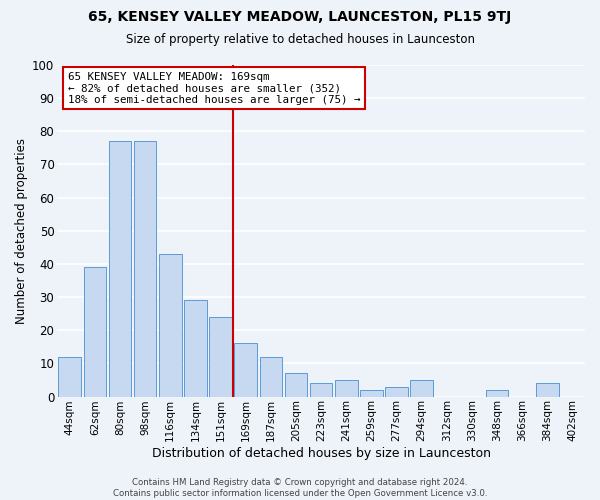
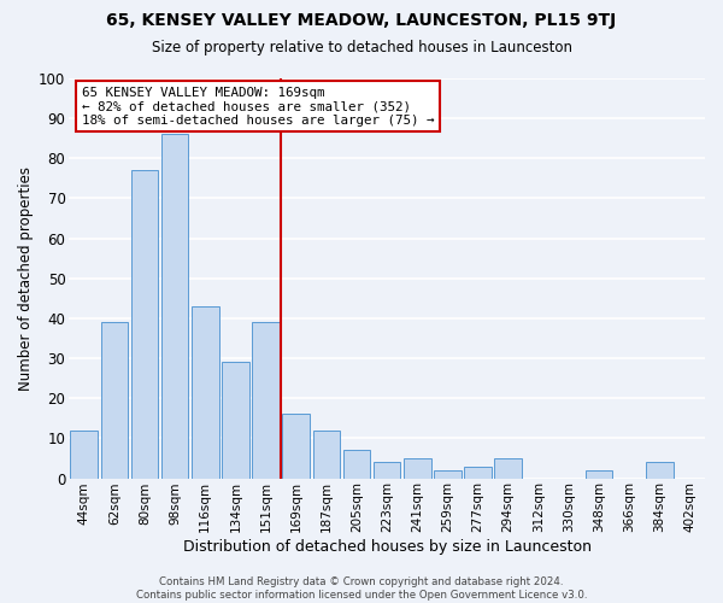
98sqm: 77 -> 86
151sqm: 24 -> 39
